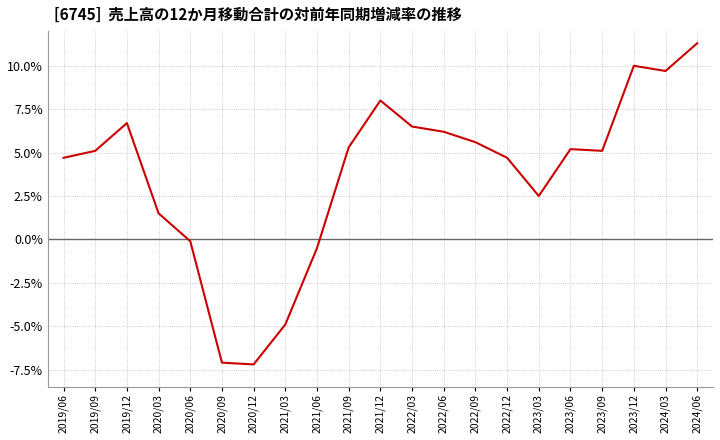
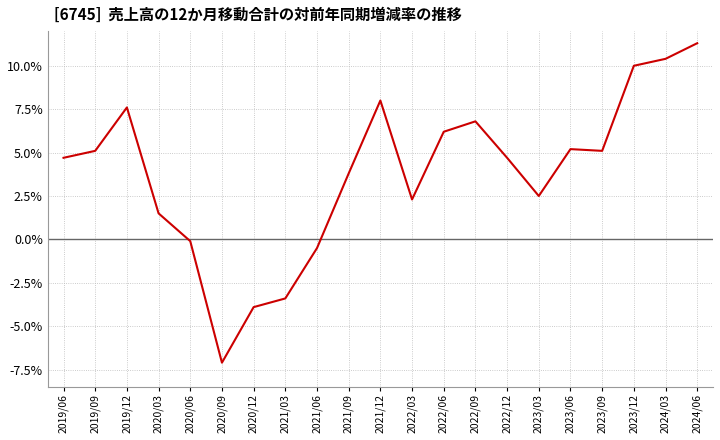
2019/12: 6.7% -> 7.6%
2020/12: -7.2% -> -3.9%
2021/03: -4.9% -> -3.4%
2021/09: 5.3% -> 3.8%
2022/03: 6.5% -> 2.3%
2022/09: 5.6% -> 6.8%
2024/03: 9.7% -> 10.4%
